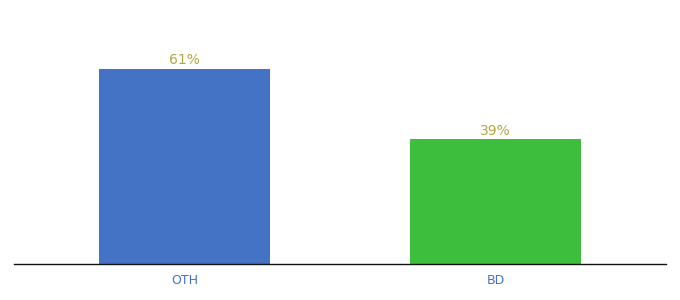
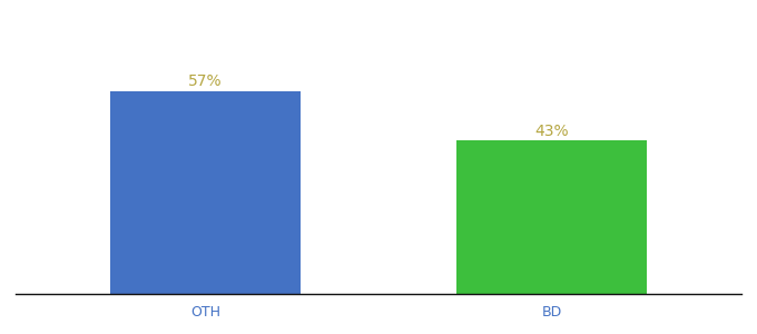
OTH: 61% -> 57%
BD: 39% -> 43%
